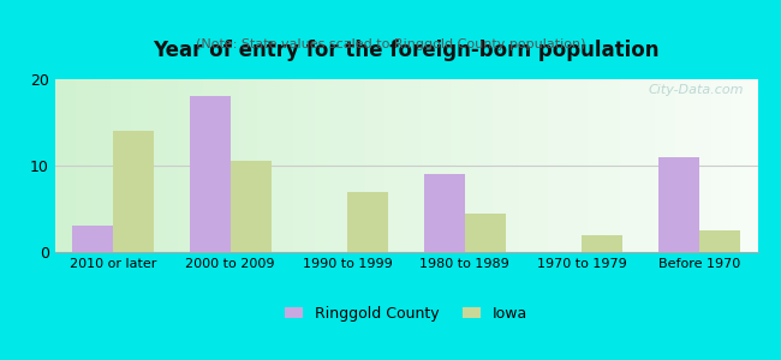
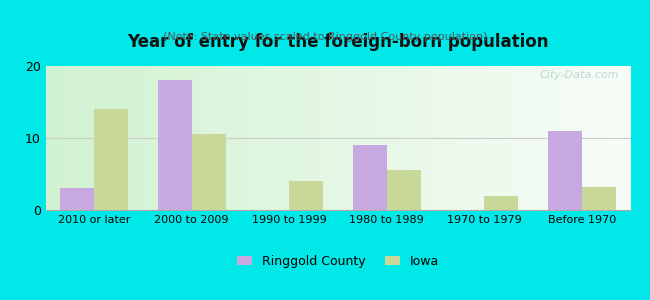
Iowa/1990 to 1999: 7.0 -> 4.0
Iowa/1980 to 1989: 4.5 -> 5.6
Iowa/Before 1970: 2.5 -> 3.2
